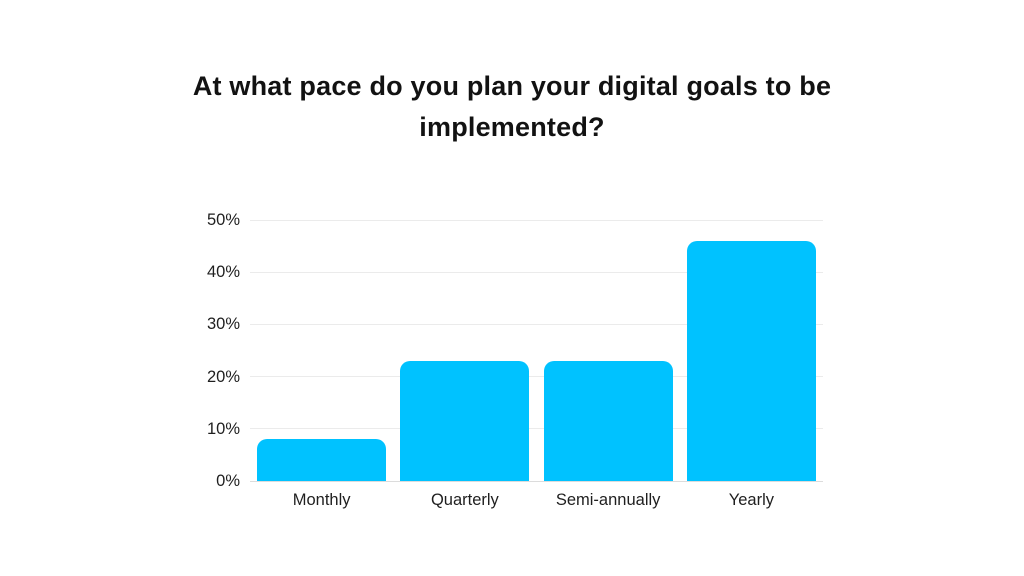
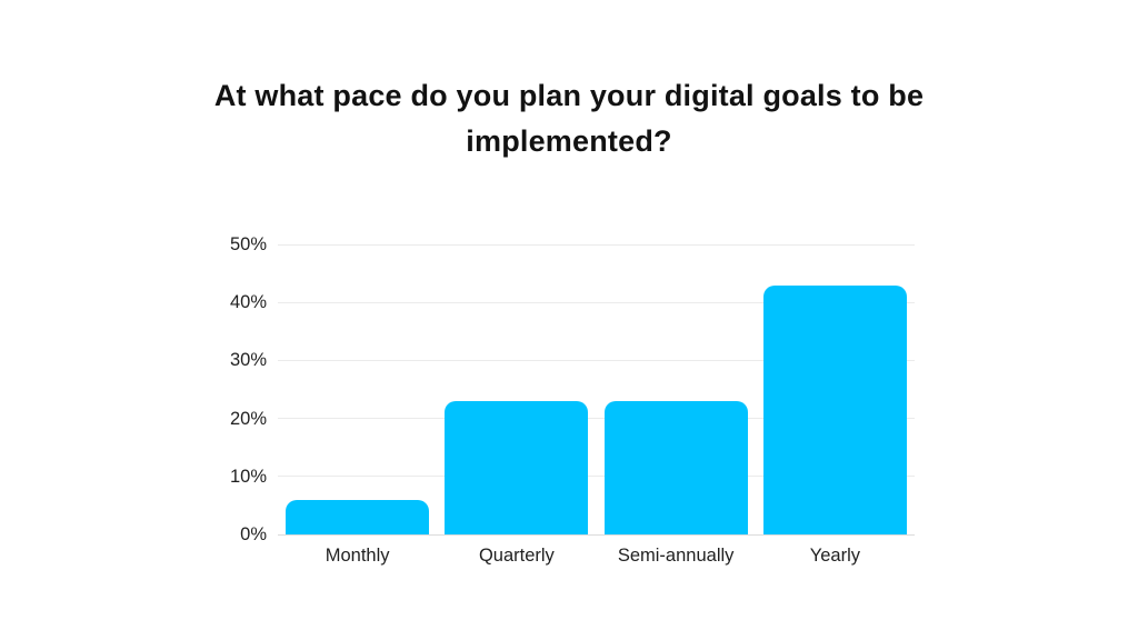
Monthly: 8% -> 6%
Yearly: 46% -> 43%
